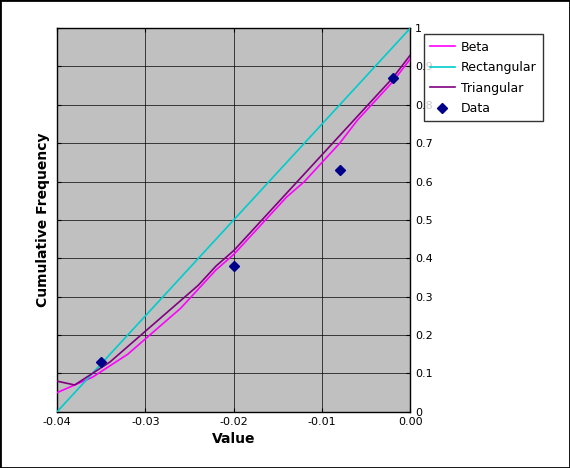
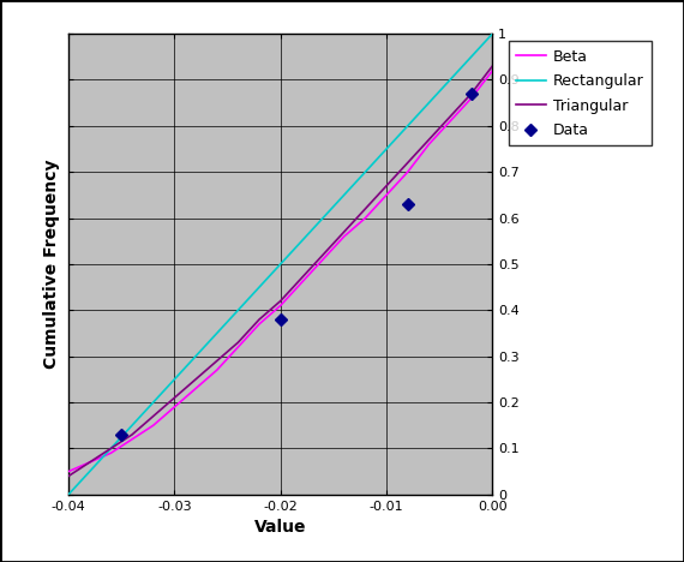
Triangular/-0.04: 0.08 -> 0.04
